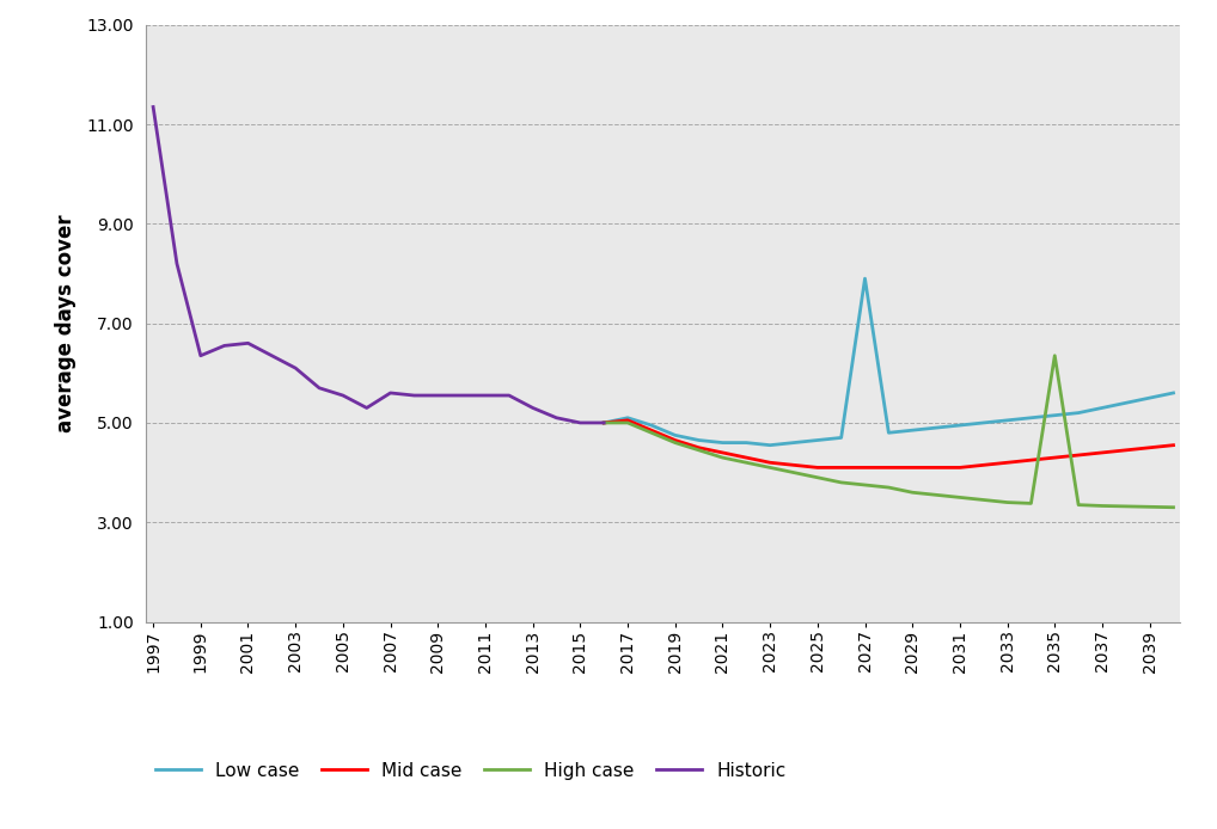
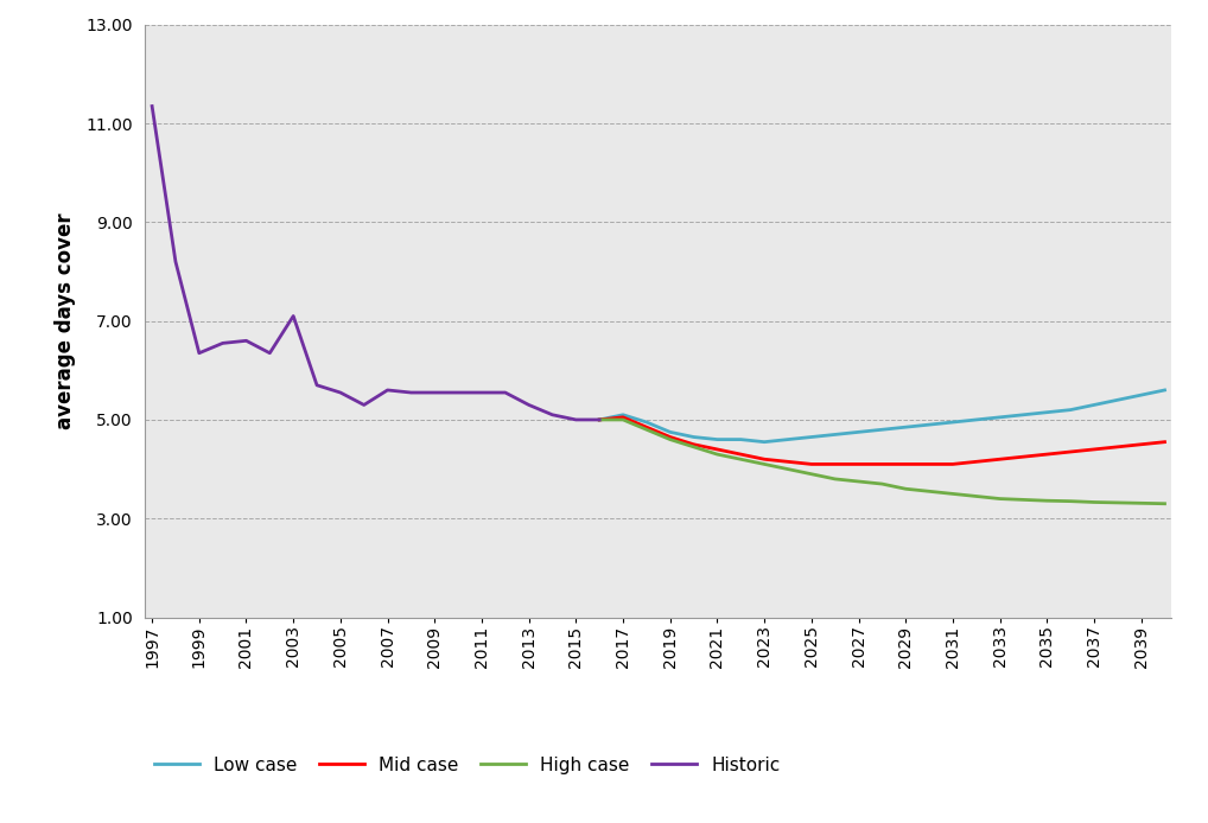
Historic/2003: 6.10 -> 7.10
Low case/2027: 7.90 -> 4.75
High case/2035: 6.35 -> 3.36
